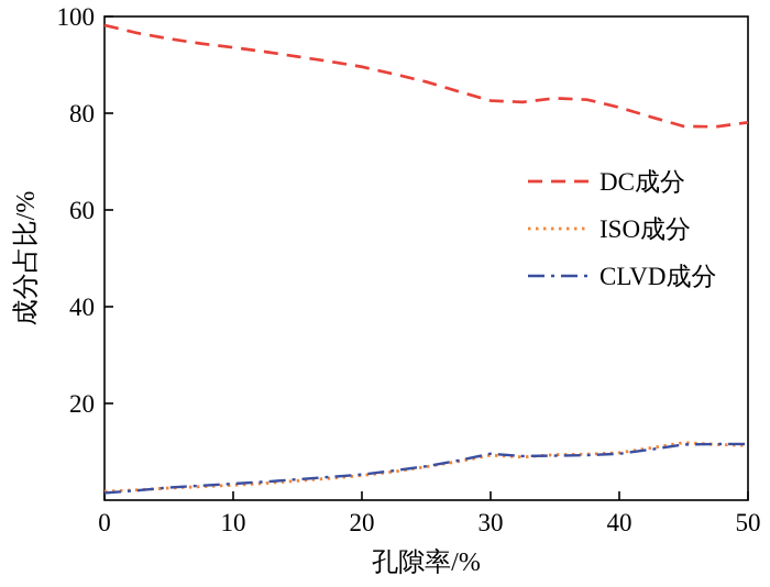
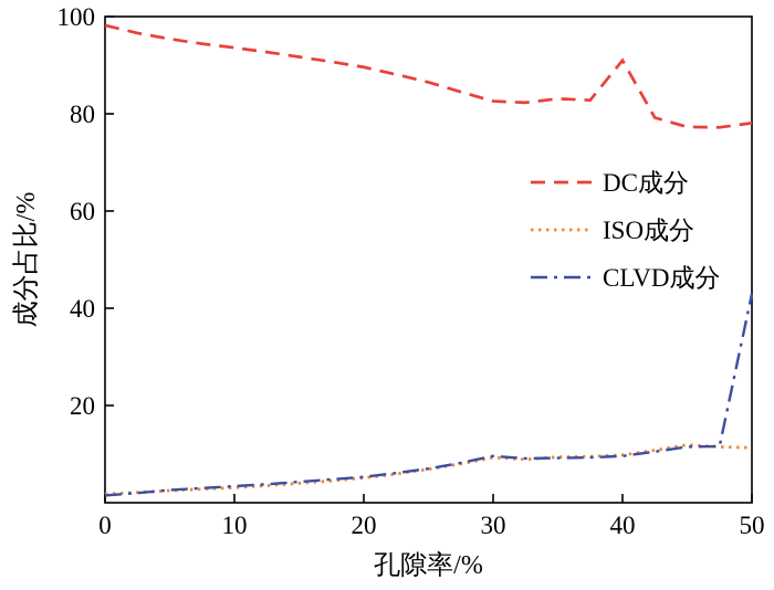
DC成分/40: 81 -> 91
CLVD成分/50: 12 -> 43
